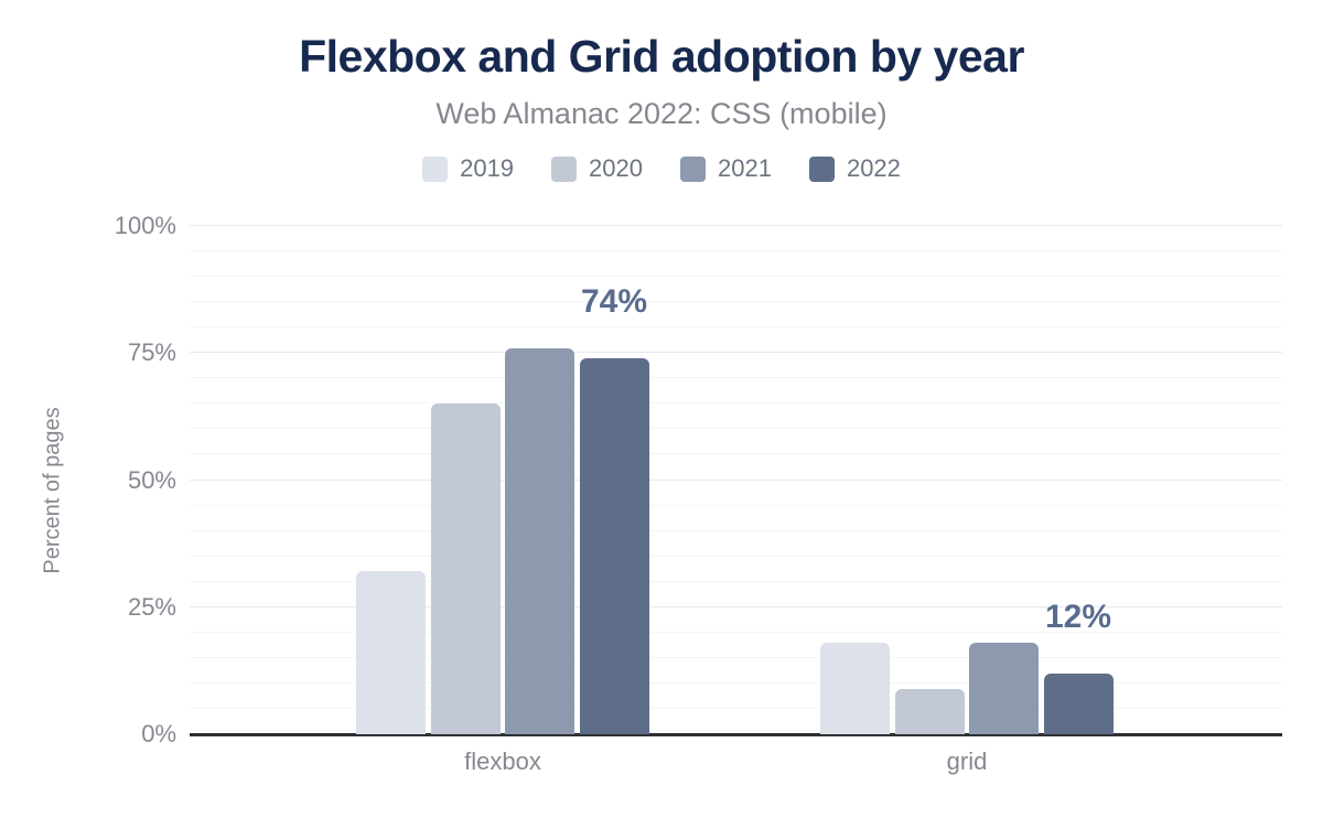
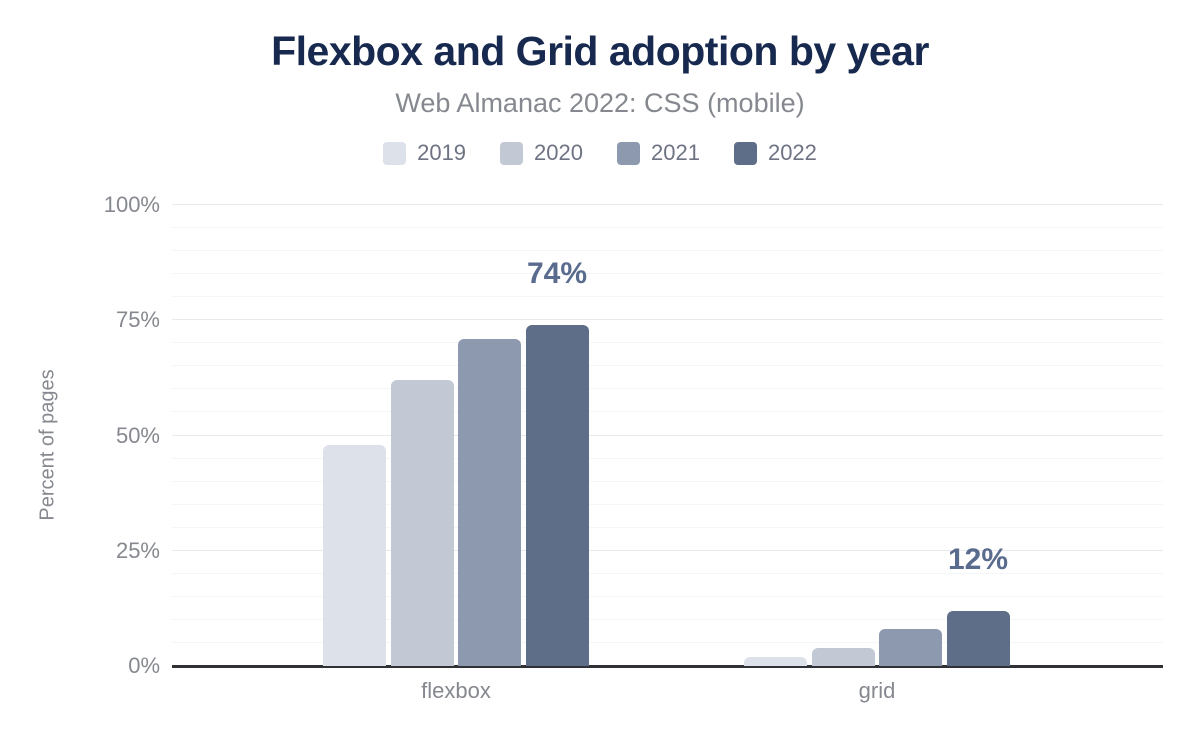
2019/flexbox: 32% -> 48%
2020/flexbox: 65% -> 62%
2021/flexbox: 76% -> 71%
2019/grid: 18% -> 2%
2020/grid: 9% -> 4%
2021/grid: 18% -> 8%
